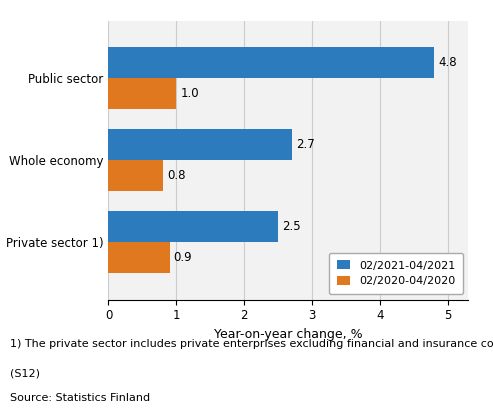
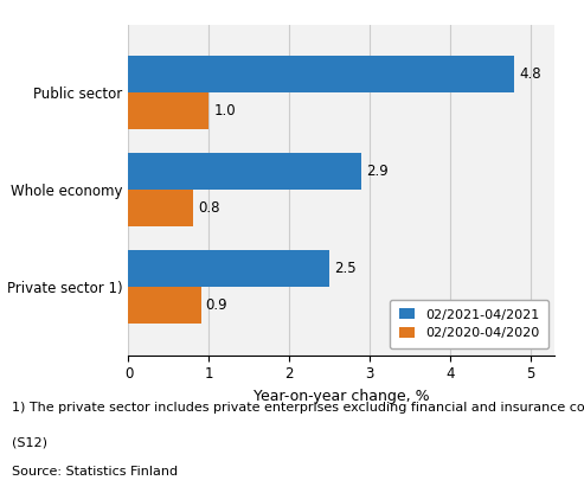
02/2021-04/2021/Whole economy: 2.7 -> 2.9
